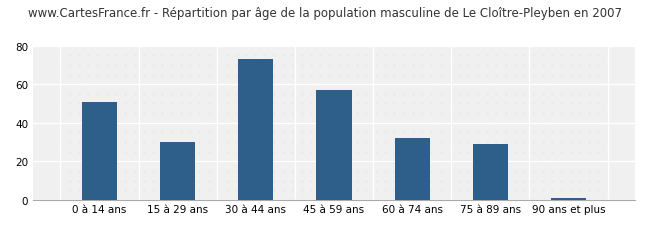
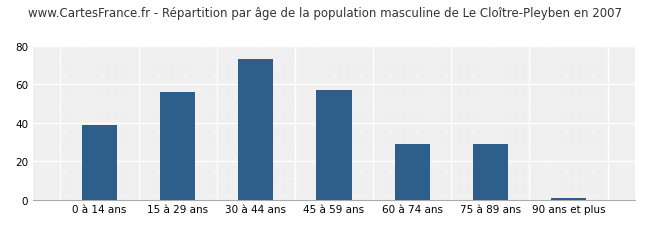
0 à 14 ans: 51 -> 39
15 à 29 ans: 30 -> 56
60 à 74 ans: 32 -> 29
